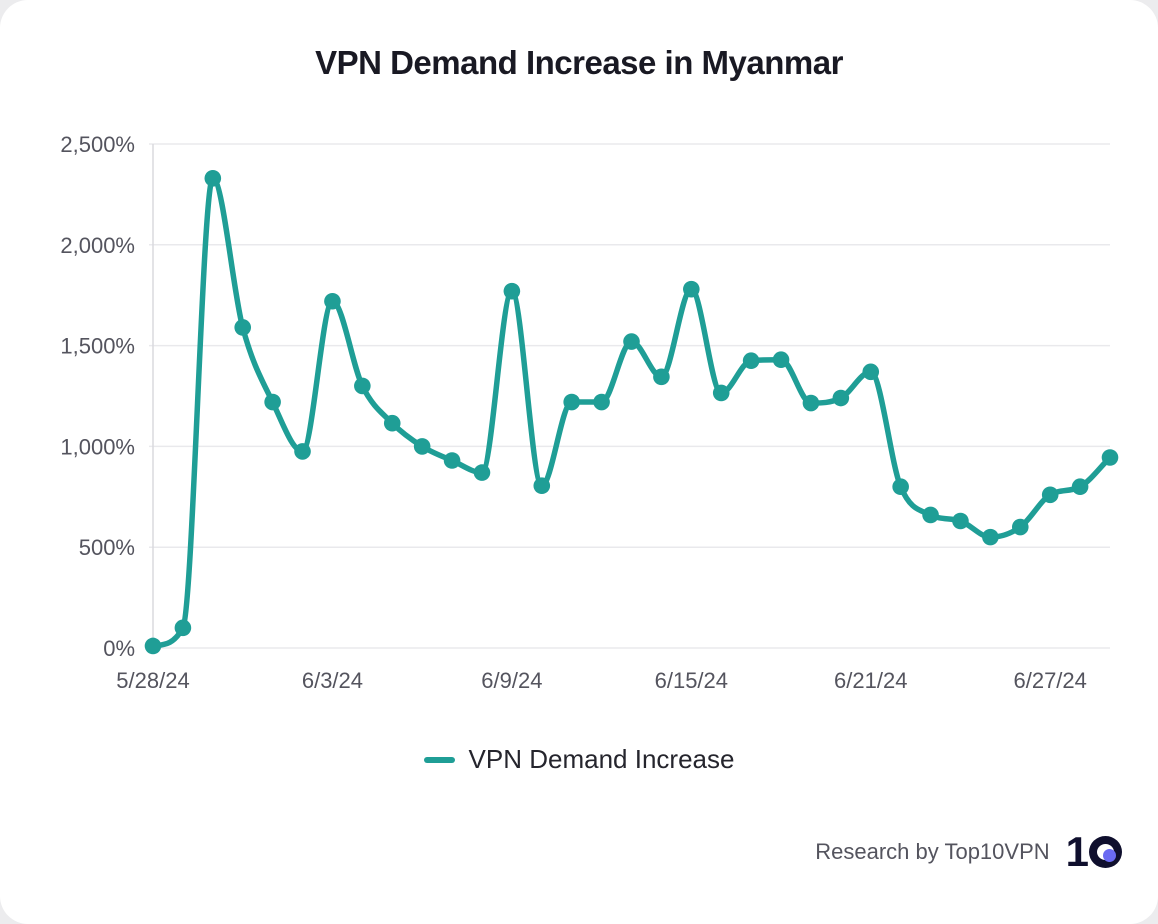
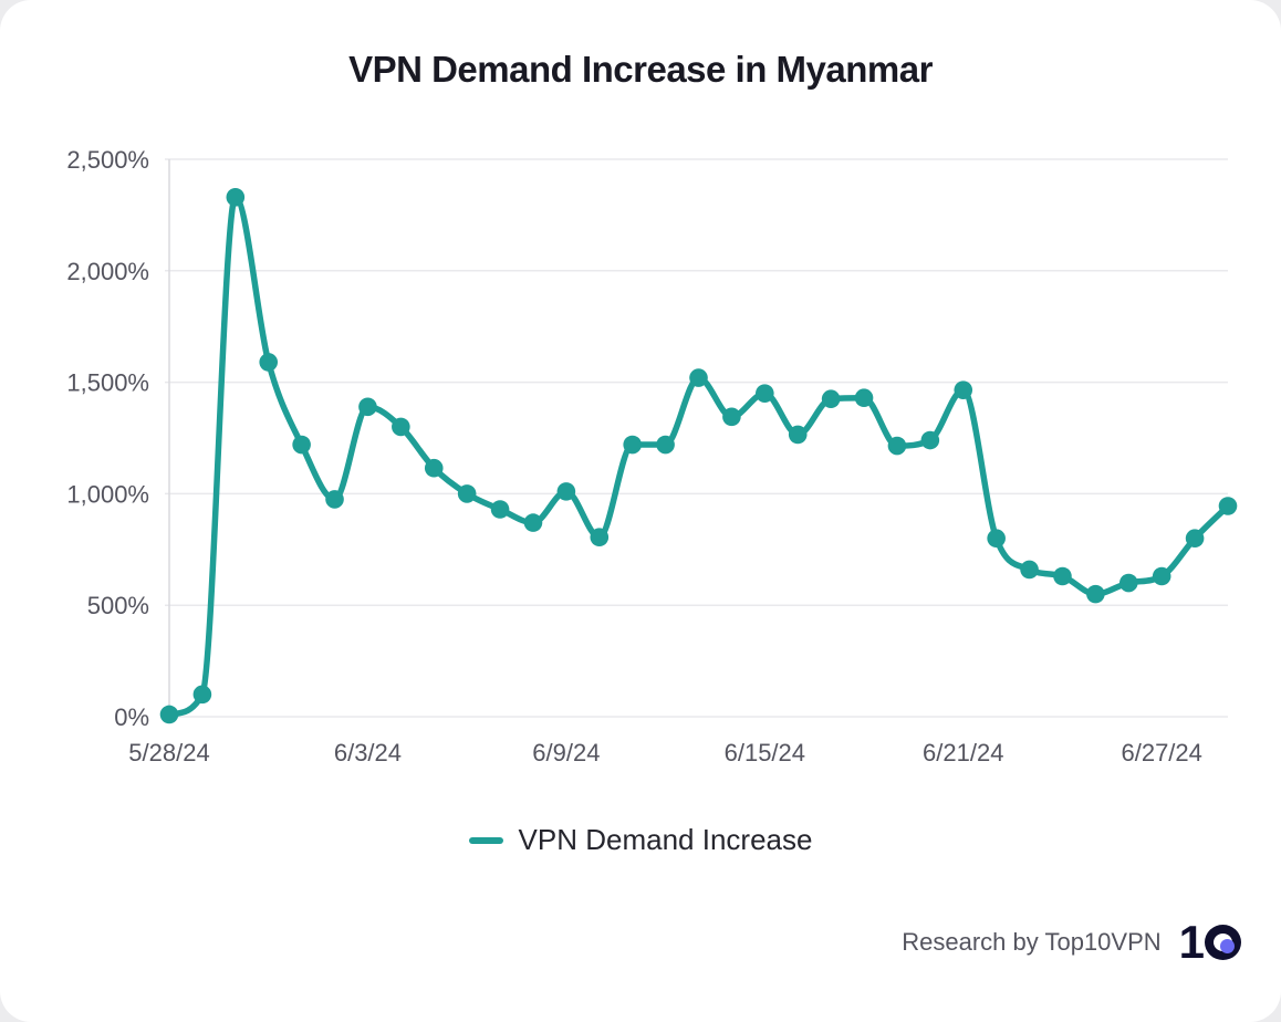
6/3/24: 1720% -> 1390%
6/9/24: 1770% -> 1010%
6/15/24: 1780% -> 1450%
6/21/24: 1370% -> 1460%
6/27/24: 760% -> 630%
